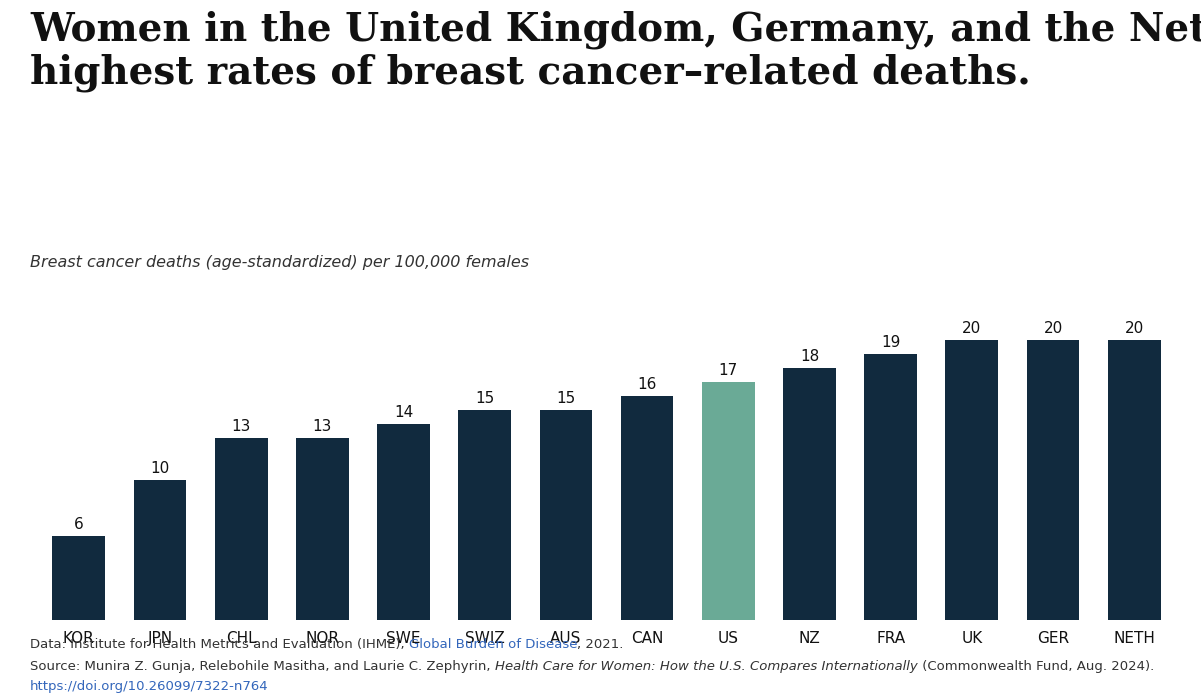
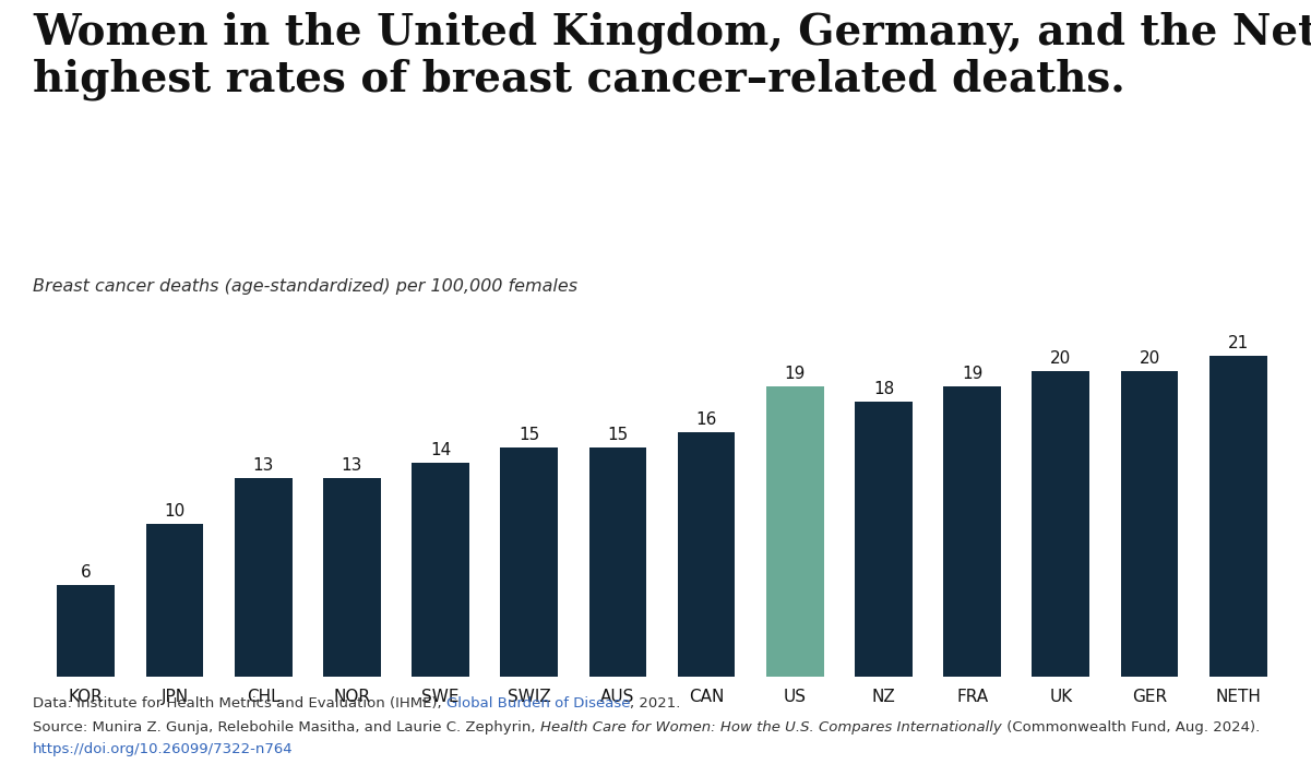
US: 17 -> 19
NETH: 20 -> 21
